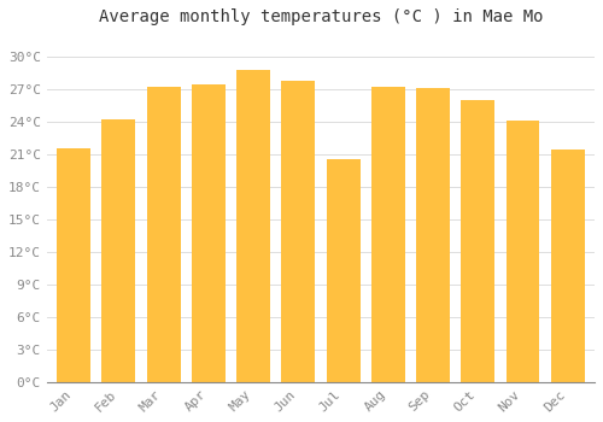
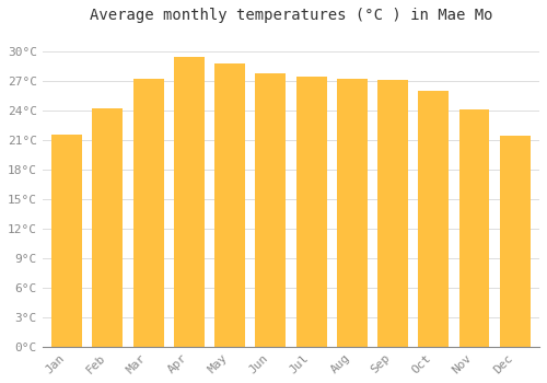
Apr: 27.4°C -> 29.5°C
Jul: 20.6°C -> 27.4°C
